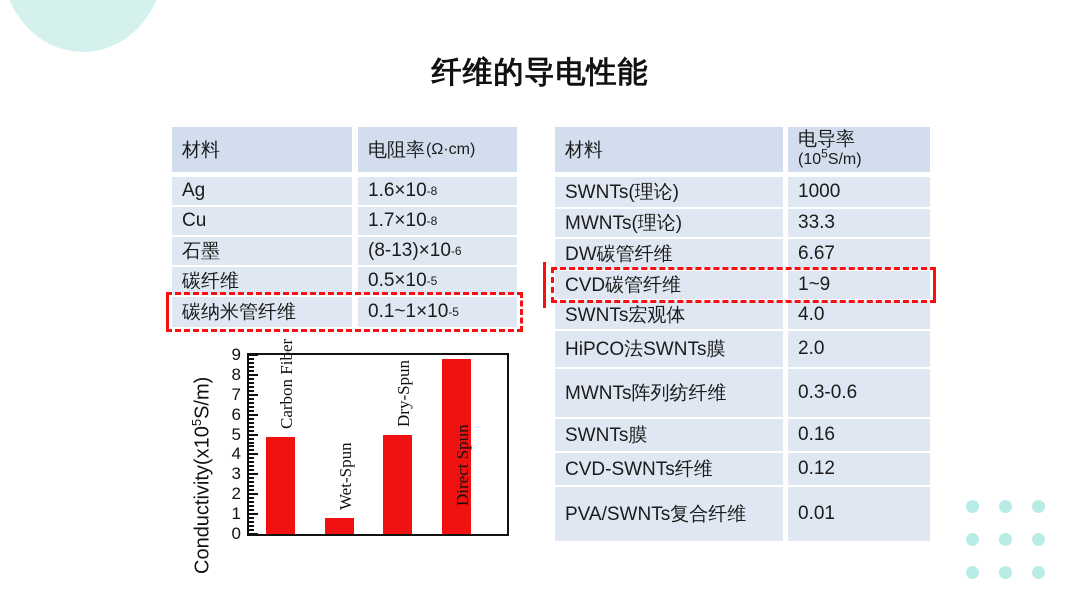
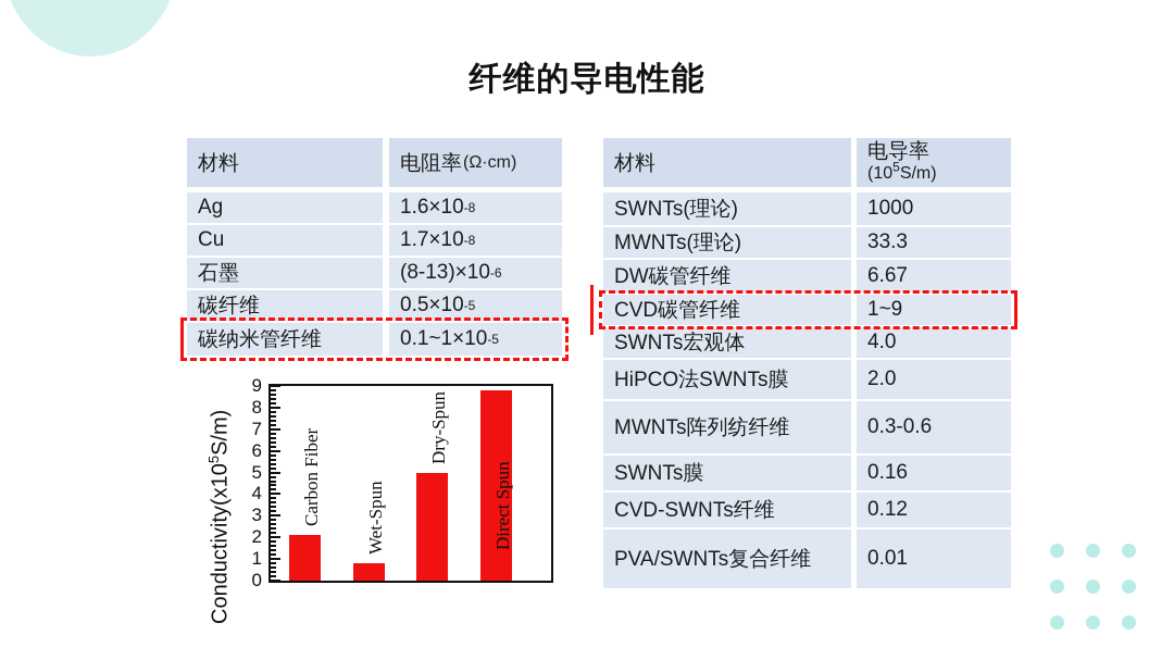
Carbon Fiber: 4.9 -> 2.1
